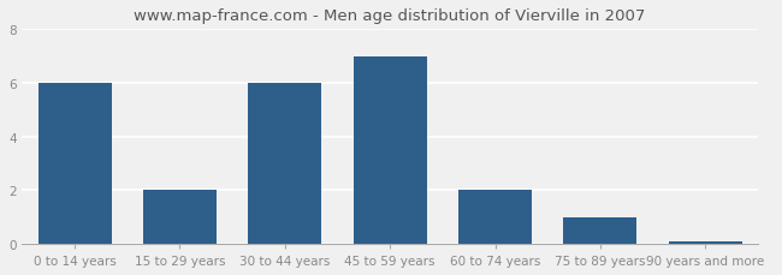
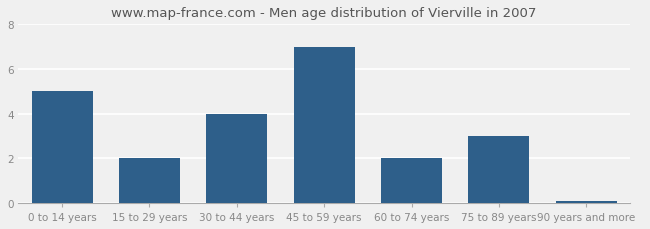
0 to 14 years: 6.00 -> 5.00
30 to 44 years: 6.00 -> 4.00
75 to 89 years: 1.00 -> 3.00
